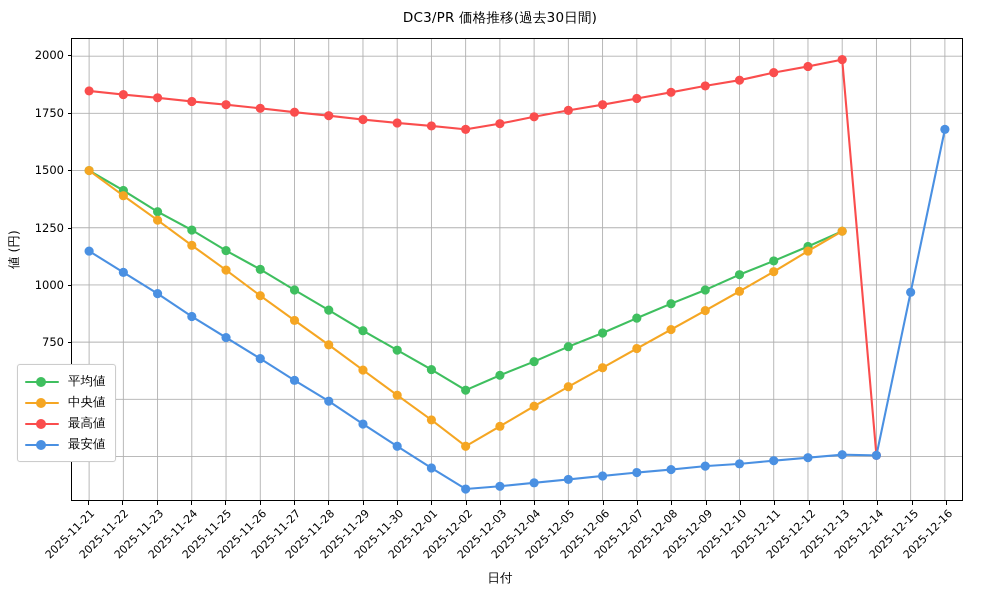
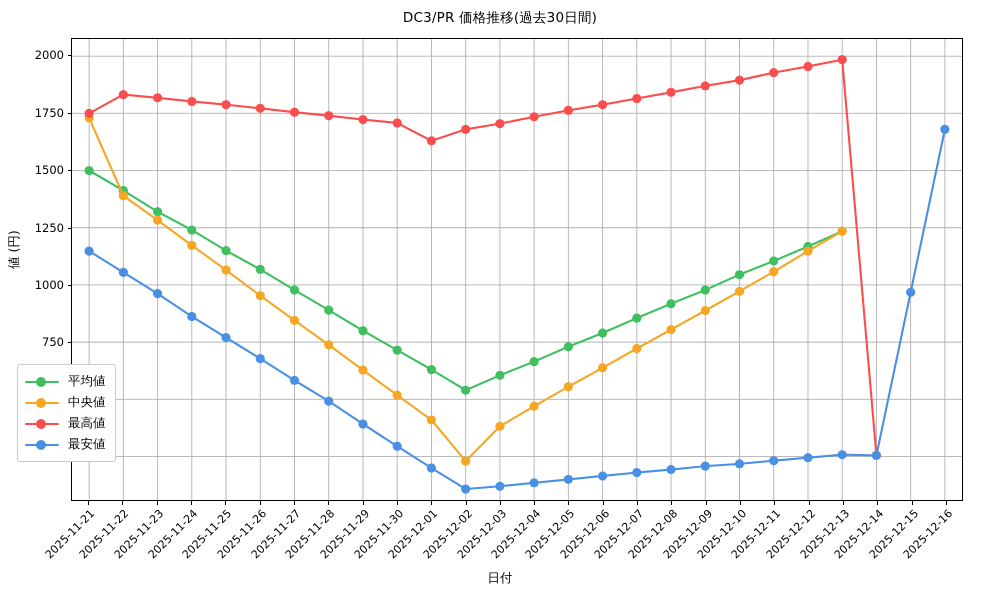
中央値/2025-11-21: 1500 -> 1730
最高値/2025-11-21: 1850 -> 1750
最高値/2025-12-01: 1700 -> 1630
中央値/2025-12-02: 300 -> 230
